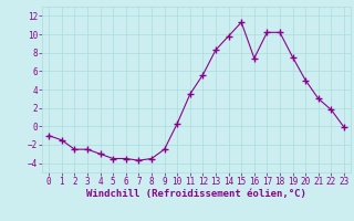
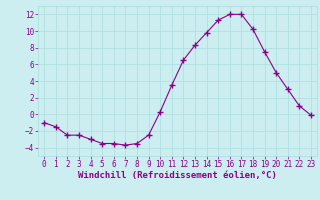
12: 5.6 -> 6.5
16: 7.4 -> 12.0
17: 10.2 -> 12.0
22: 1.8 -> 1.0
